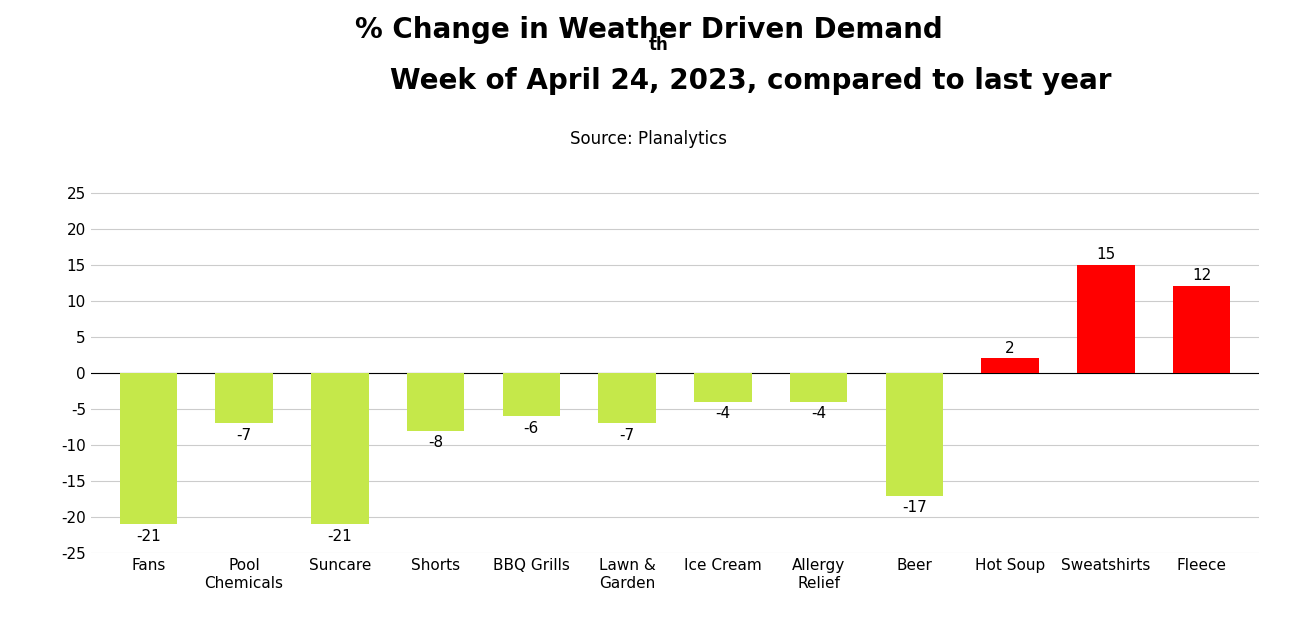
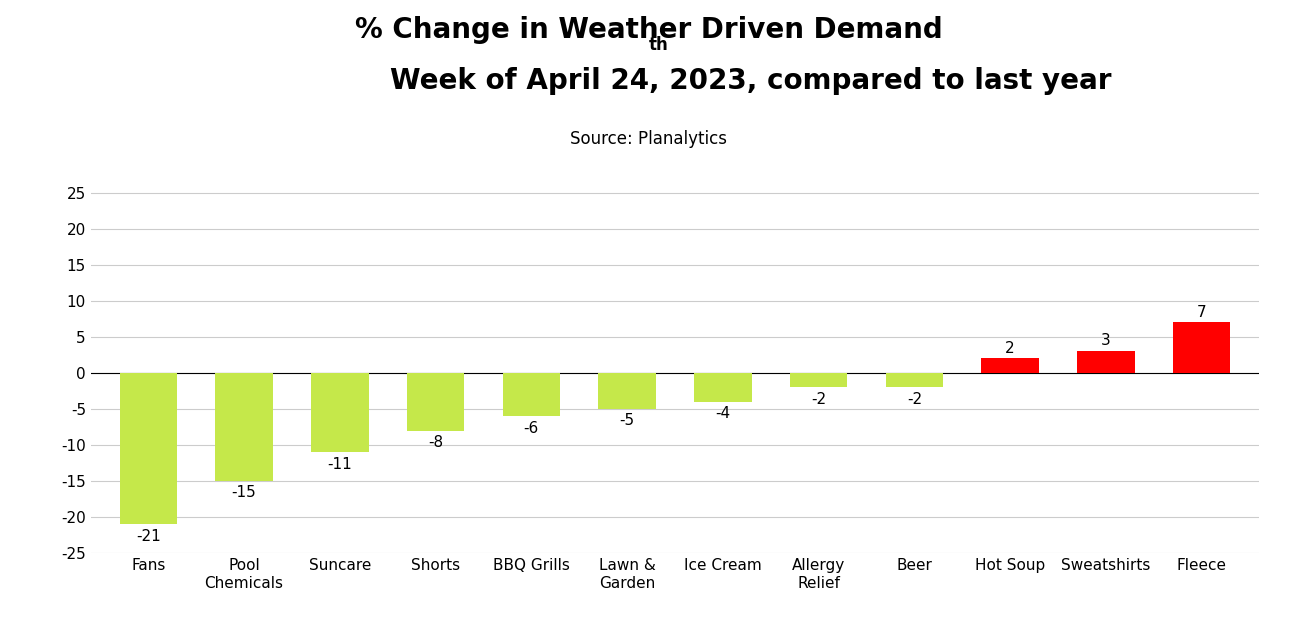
Pool Chemicals: -7 -> -15
Suncare: -21 -> -11
Lawn & Garden: -7 -> -5
Allergy Relief: -4 -> -2
Beer: -17 -> -2
Sweatshirts: 15 -> 3
Fleece: 12 -> 7
